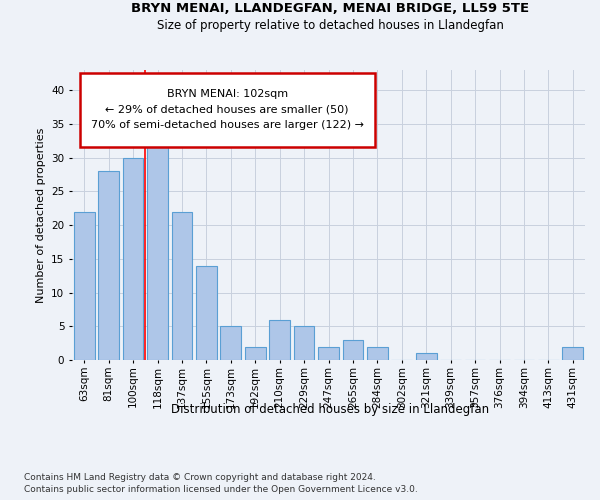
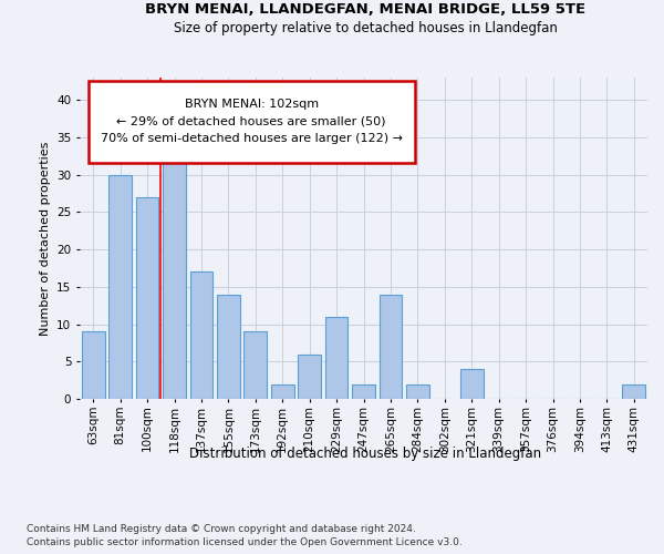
63sqm: 22 -> 9
81sqm: 28 -> 30
100sqm: 30 -> 27
137sqm: 22 -> 17
173sqm: 5 -> 9
229sqm: 5 -> 11
265sqm: 3 -> 14
321sqm: 1 -> 4
